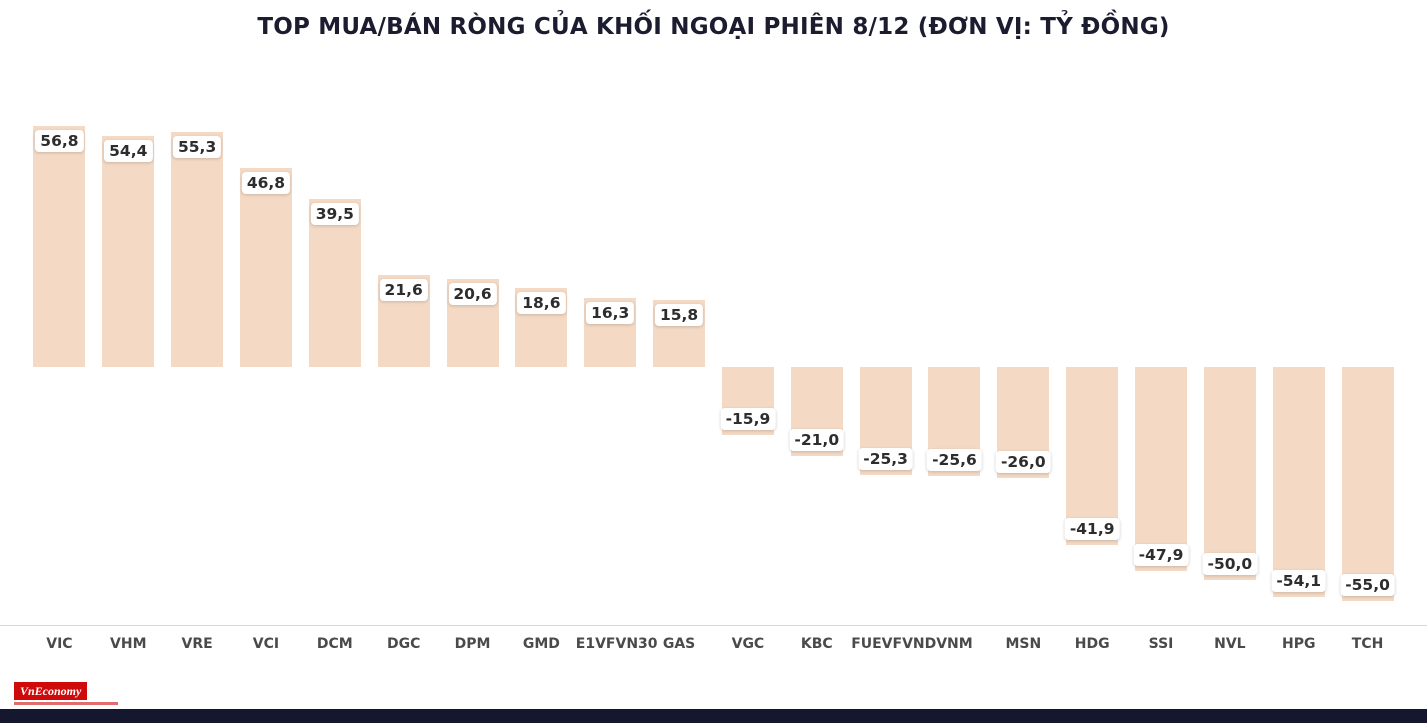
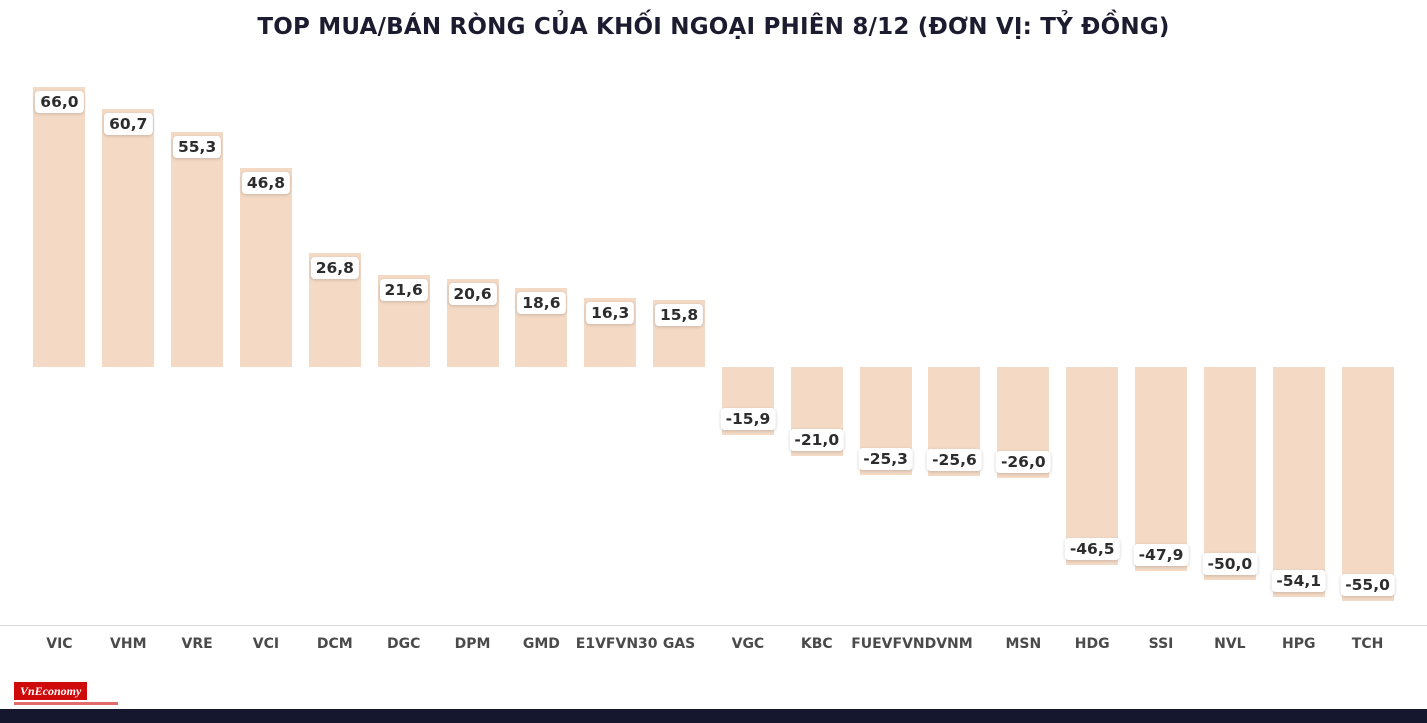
VIC: 56,8 -> 66,0
VHM: 54,4 -> 60,7
DCM: 39,5 -> 26,8
HDG: -41,9 -> -46,5
